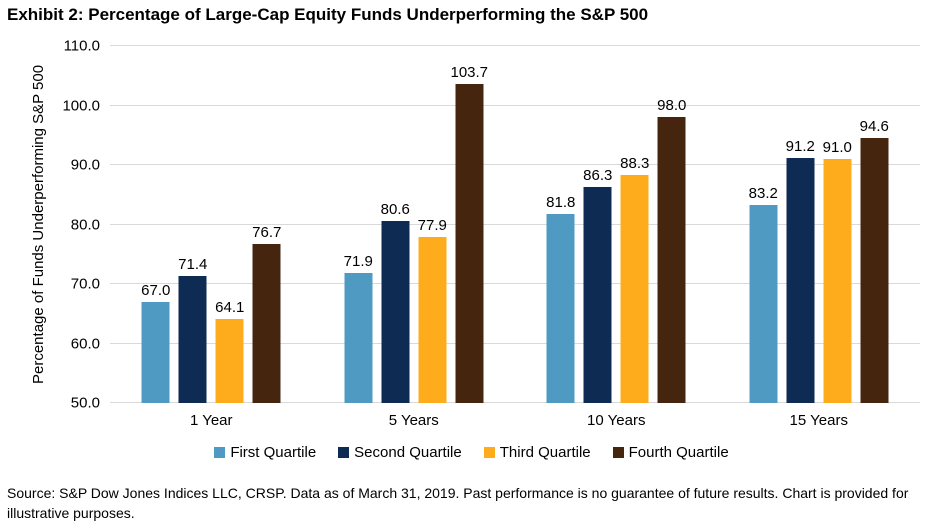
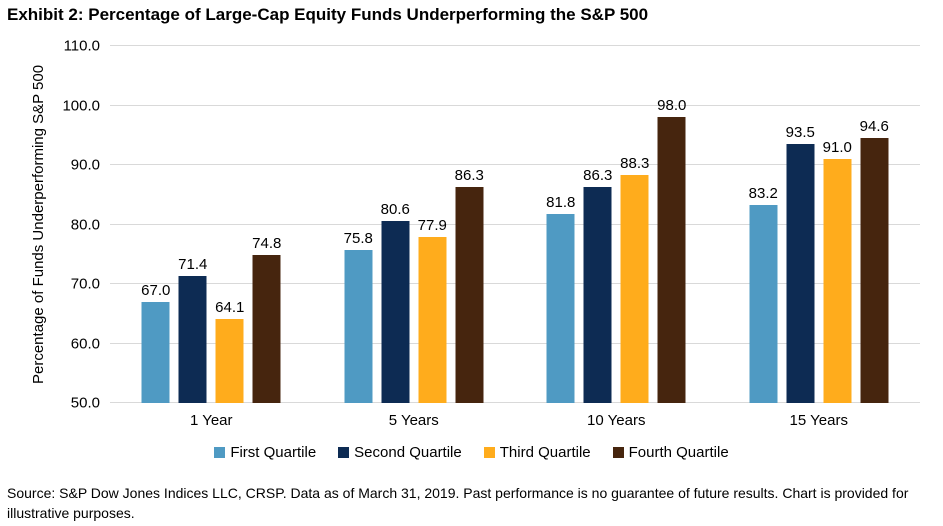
Fourth Quartile/1 Year: 76.7 -> 74.8
First Quartile/5 Years: 71.9 -> 75.8
Fourth Quartile/5 Years: 103.7 -> 86.3
Second Quartile/15 Years: 91.2 -> 93.5
